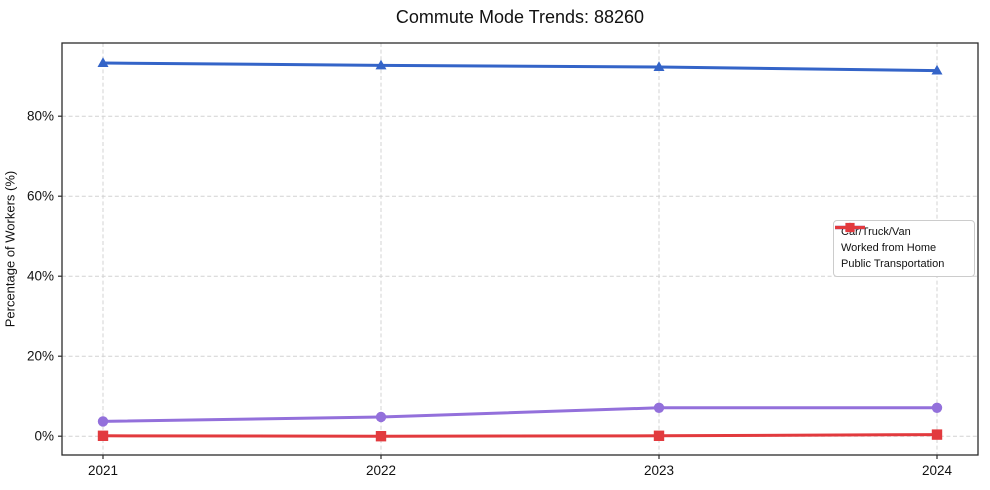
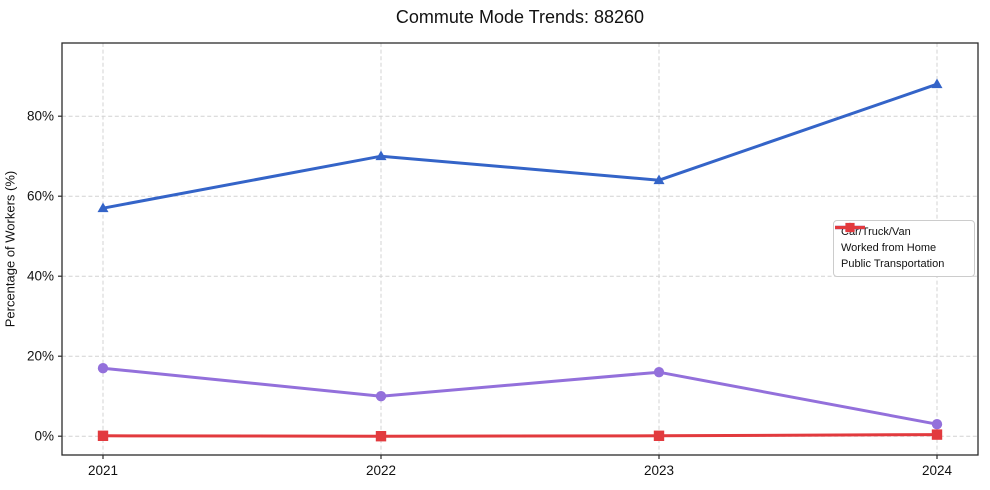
Car/Truck/Van/2021: 93% -> 57%
Worked from Home/2021: 4% -> 17%
Car/Truck/Van/2022: 93% -> 70%
Worked from Home/2022: 5% -> 10%
Car/Truck/Van/2023: 92% -> 64%
Worked from Home/2023: 7% -> 16%
Car/Truck/Van/2024: 91% -> 88%
Worked from Home/2024: 7% -> 3%
